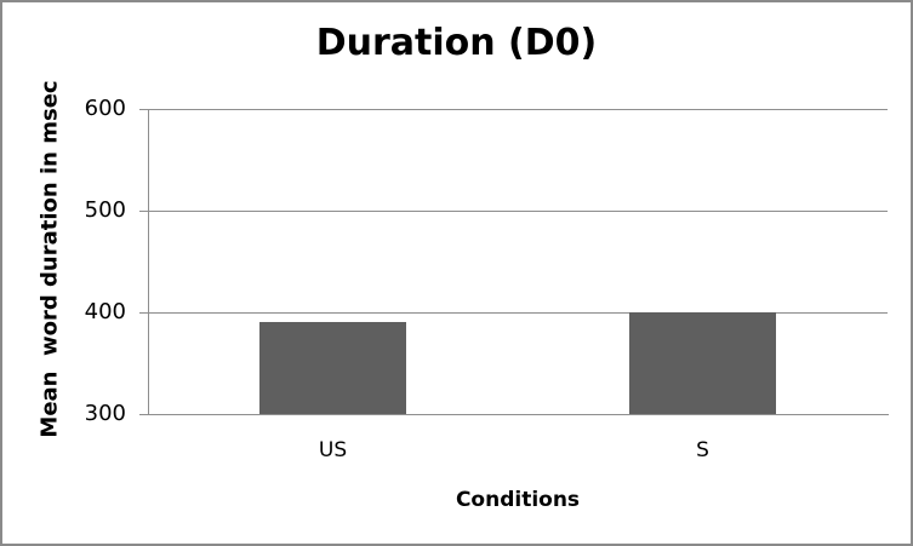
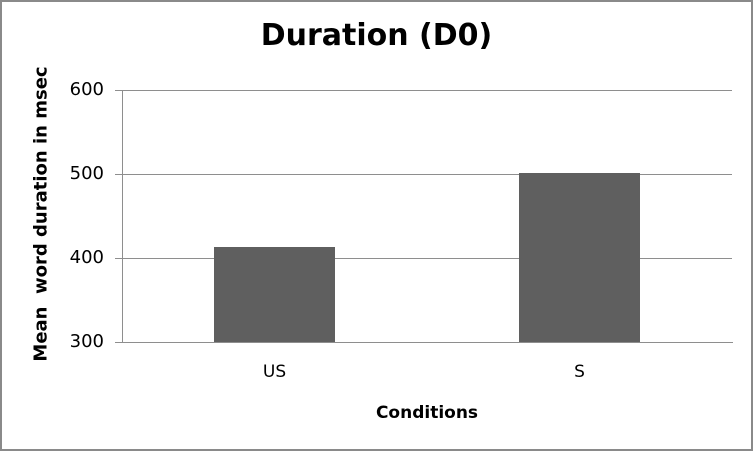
US: 390 -> 410
S: 400 -> 500
